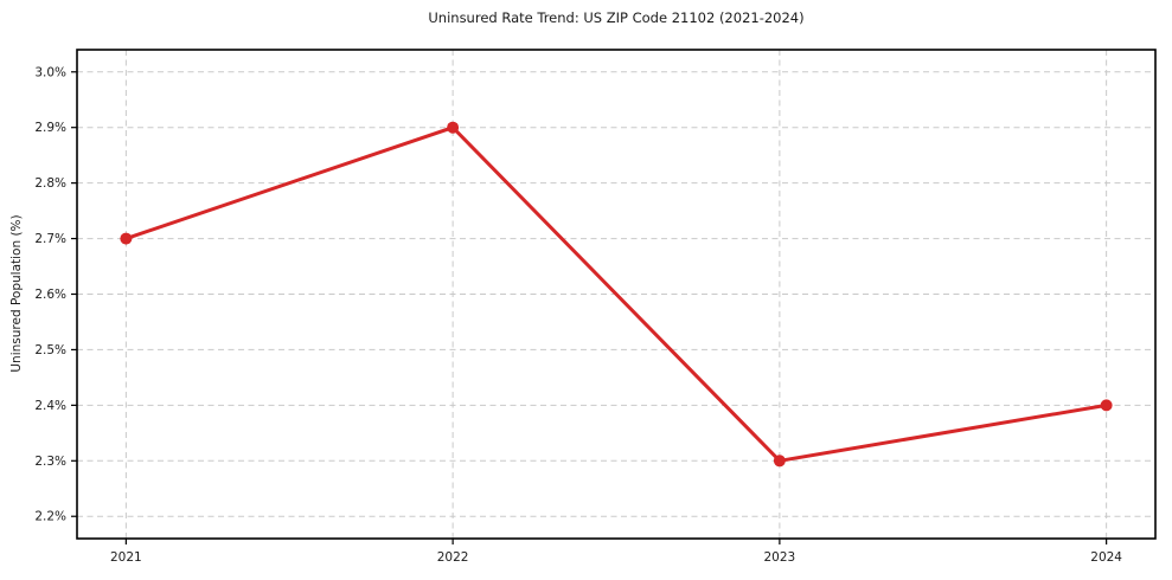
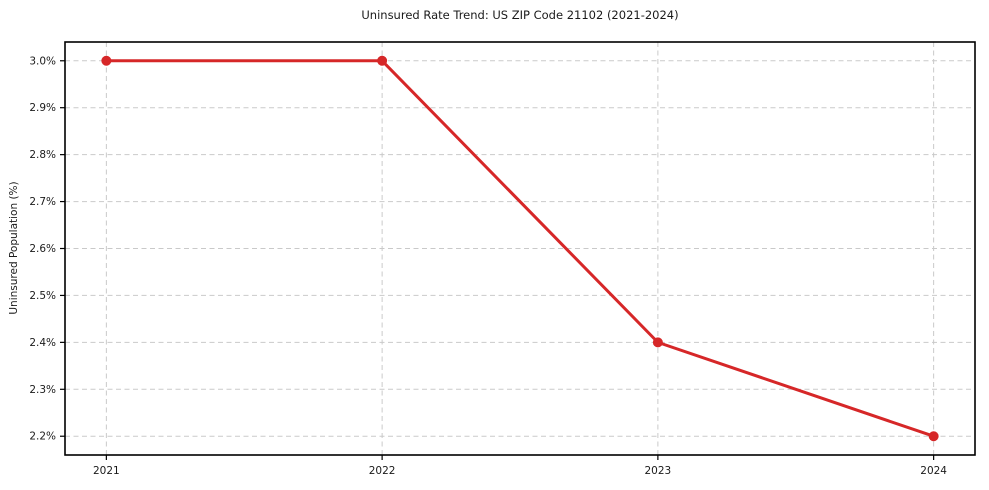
2021: 2.7% -> 3.0%
2022: 2.9% -> 3.0%
2023: 2.3% -> 2.4%
2024: 2.4% -> 2.2%
